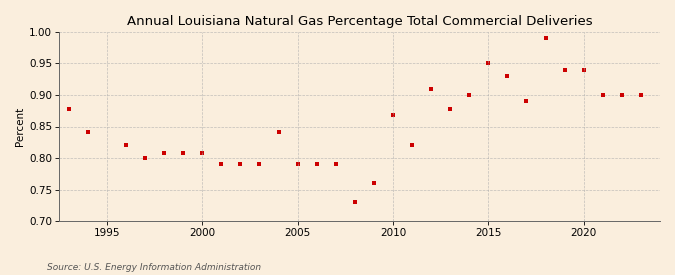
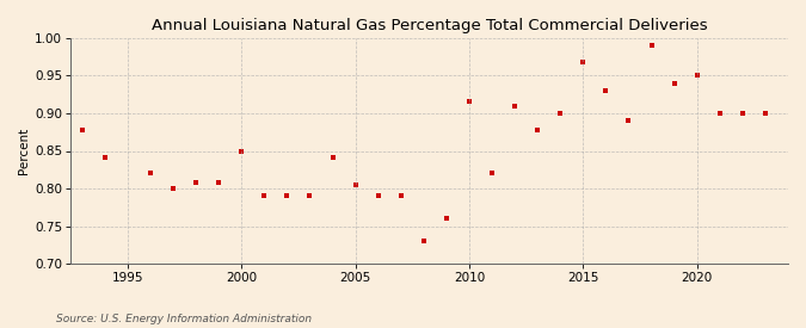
2000: 0.808 -> 0.850
2005: 0.790 -> 0.804
2010: 0.868 -> 0.916
2015: 0.950 -> 0.968
2020: 0.940 -> 0.950
